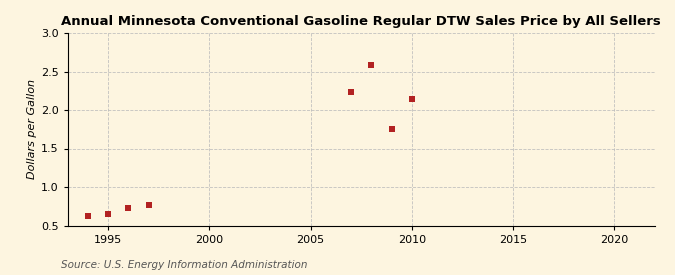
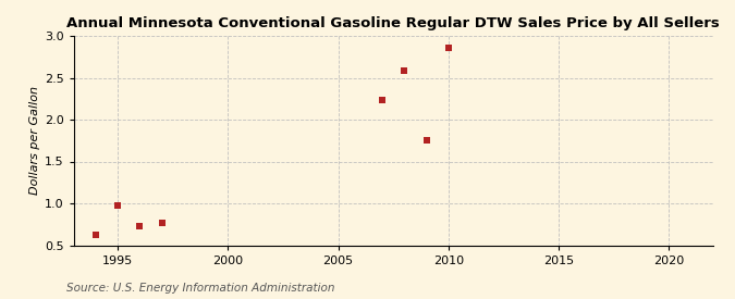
1995: 0.65 -> 0.98
2010: 2.14 -> 2.86
